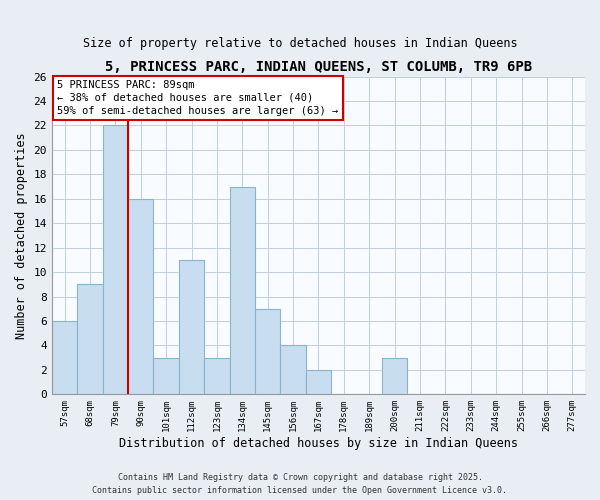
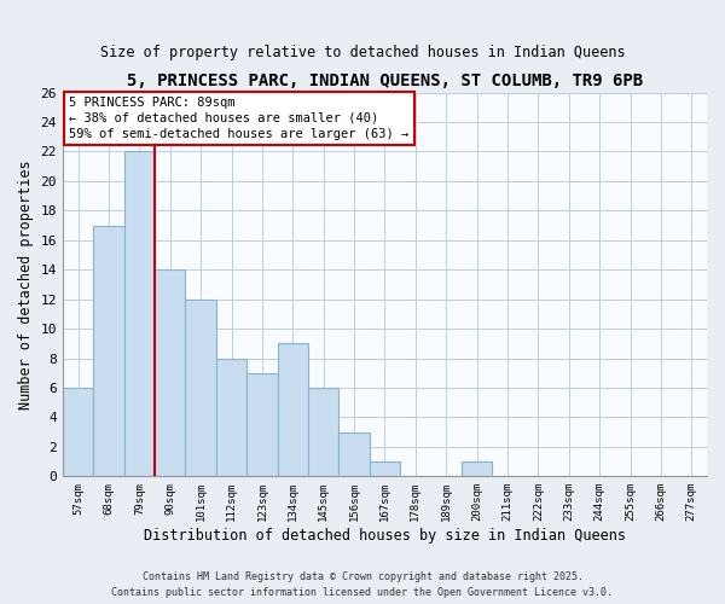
68sqm: 9 -> 17
90sqm: 16 -> 14
101sqm: 3 -> 12
112sqm: 11 -> 8
123sqm: 3 -> 7
134sqm: 17 -> 9
145sqm: 7 -> 6
156sqm: 4 -> 3
167sqm: 2 -> 1
200sqm: 3 -> 1
